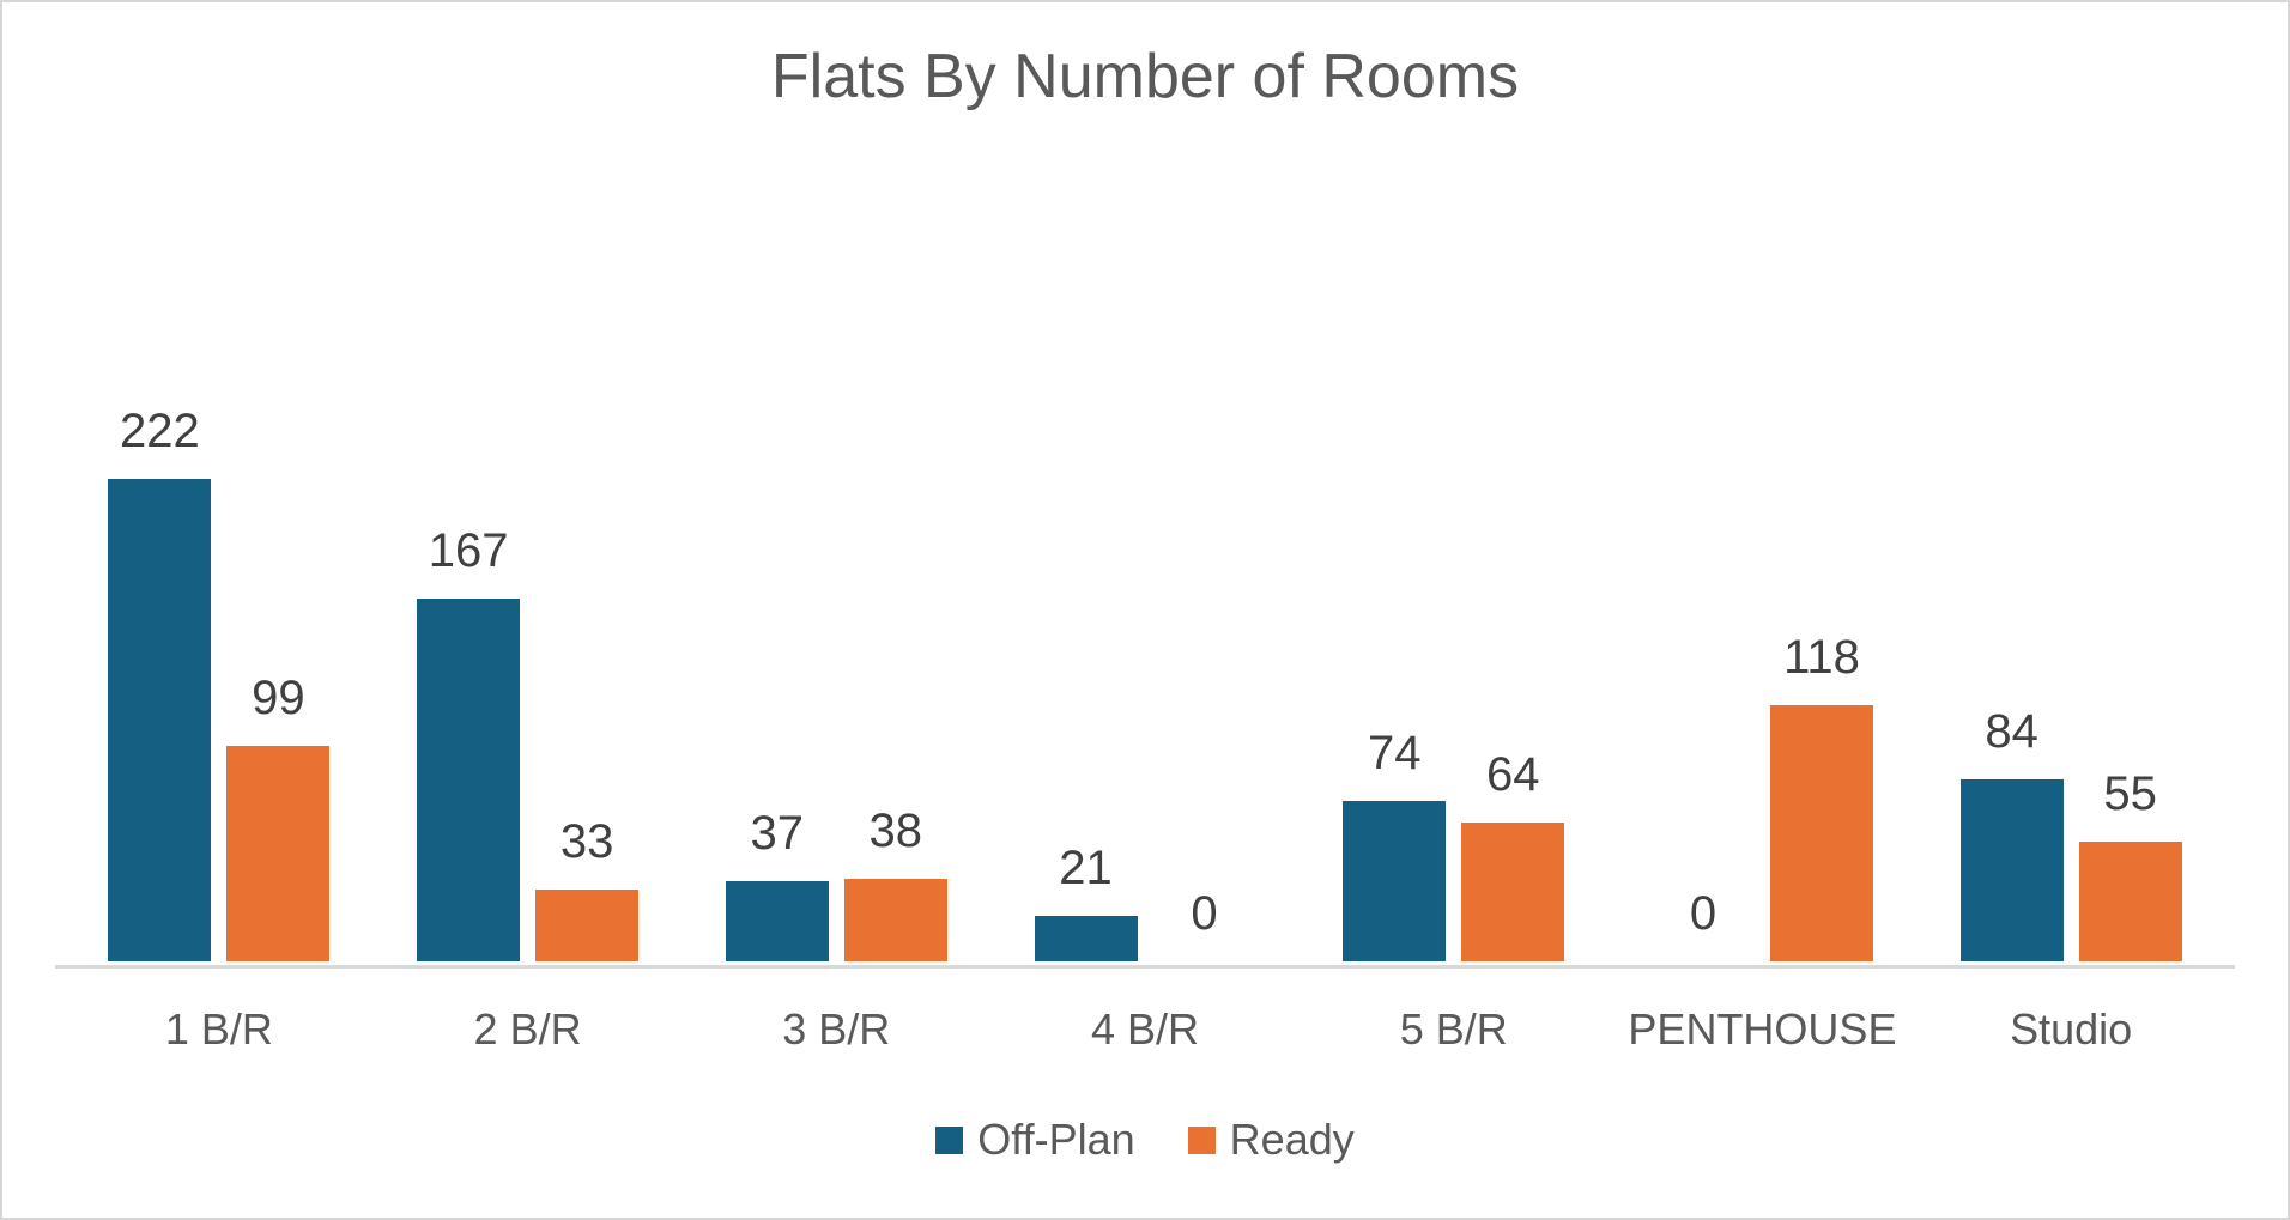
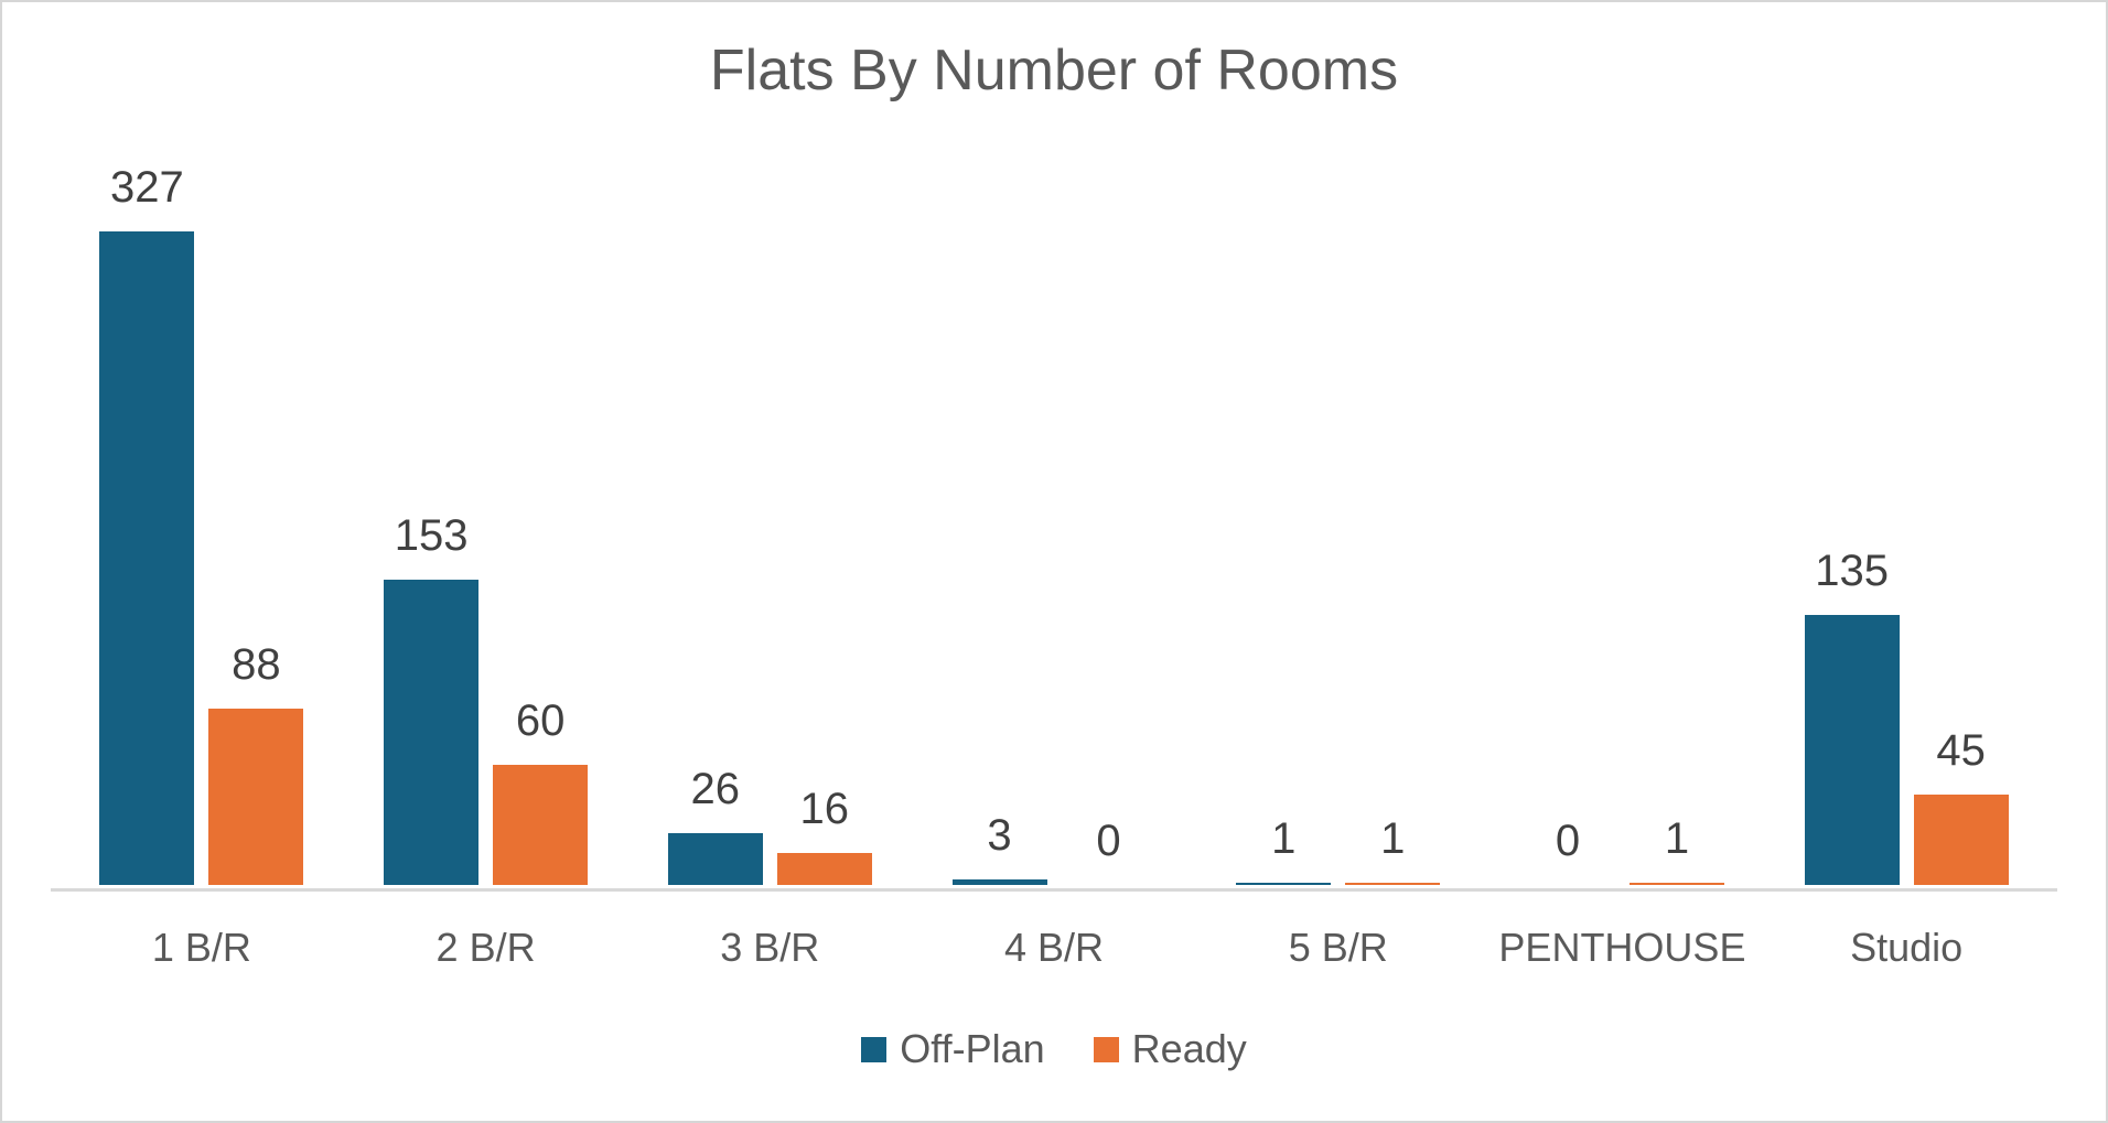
Off-Plan/1 B/R: 222 -> 327
Ready/1 B/R: 99 -> 88
Off-Plan/2 B/R: 167 -> 153
Ready/2 B/R: 33 -> 60
Off-Plan/3 B/R: 37 -> 26
Ready/3 B/R: 38 -> 16
Off-Plan/4 B/R: 21 -> 3
Off-Plan/5 B/R: 74 -> 1
Ready/5 B/R: 64 -> 1
Ready/PENTHOUSE: 118 -> 1
Off-Plan/Studio: 84 -> 135
Ready/Studio: 55 -> 45
